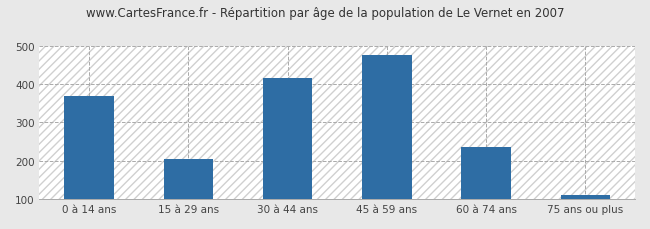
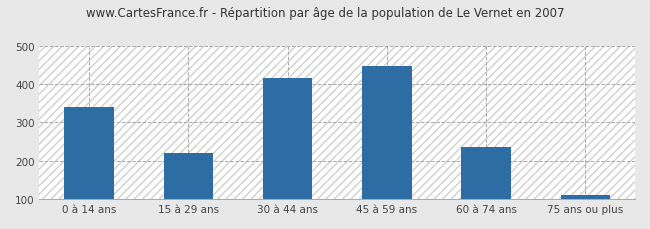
0 à 14 ans: 370 -> 340
15 à 29 ans: 205 -> 220
45 à 59 ans: 475 -> 447
